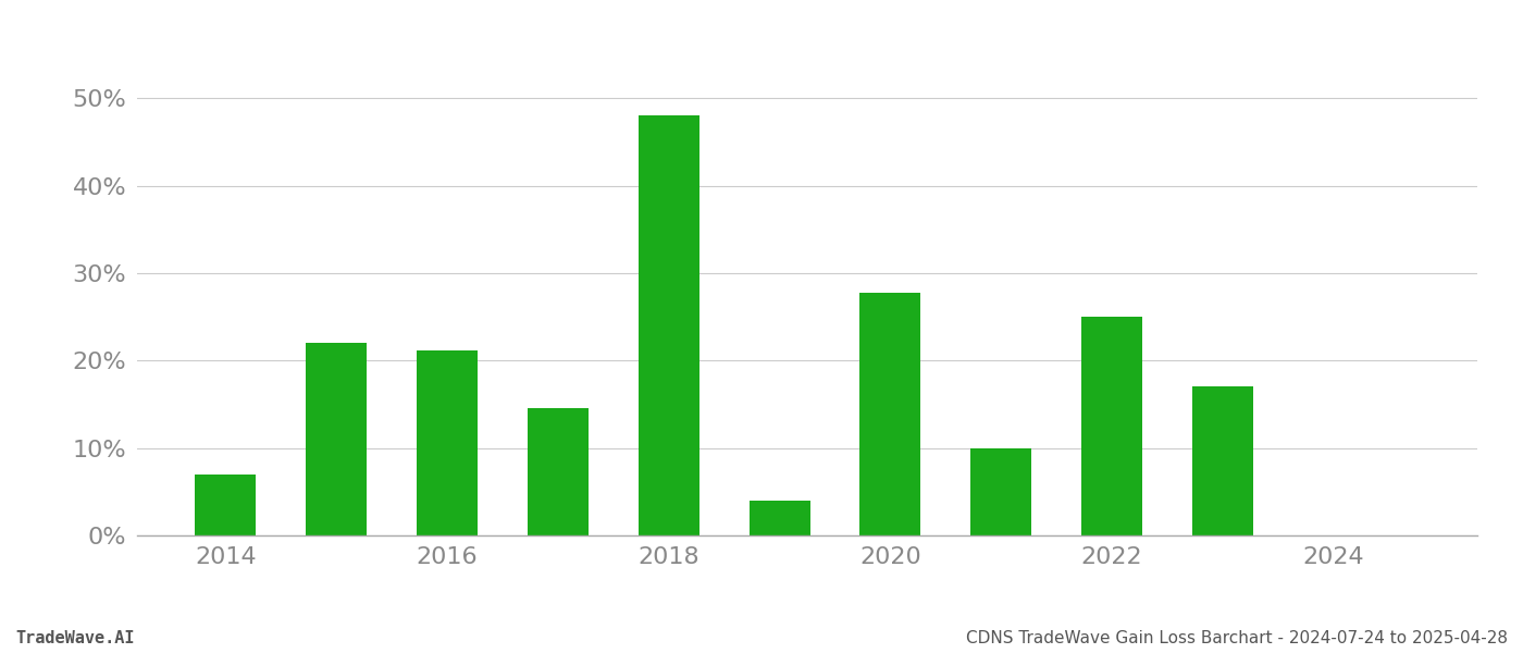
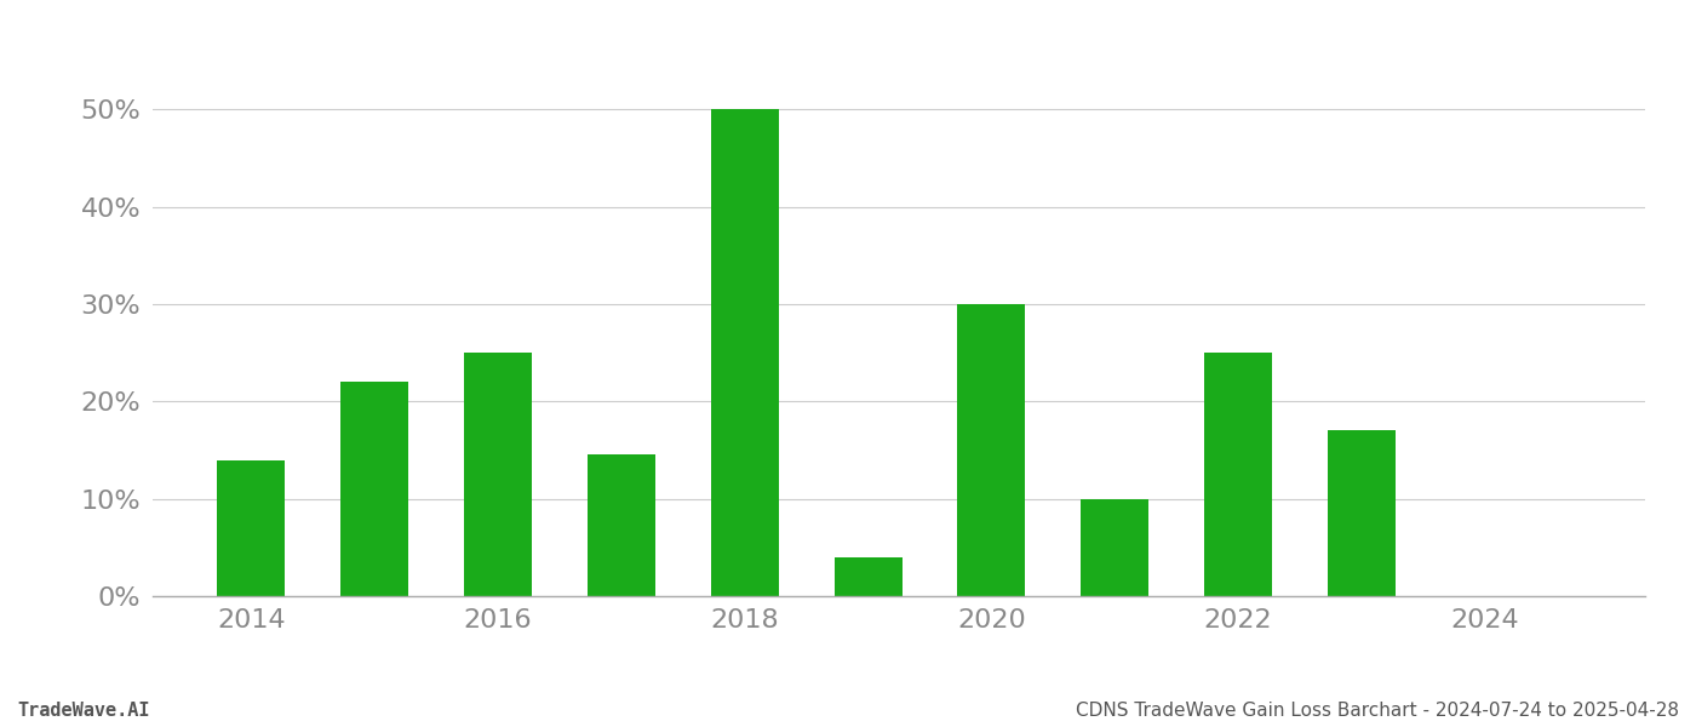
2014: 7.0% -> 14.0%
2016: 21.2% -> 25.0%
2018: 48.0% -> 50.0%
2020: 27.8% -> 30.0%
